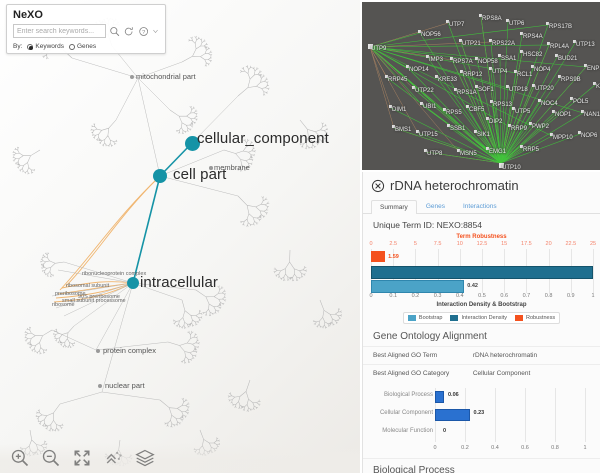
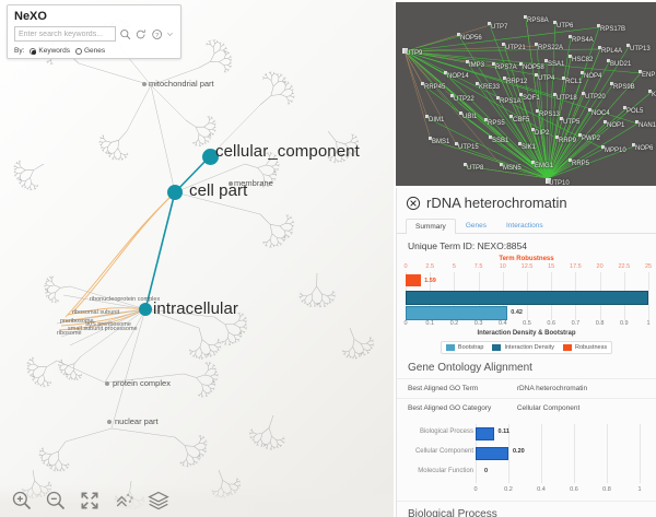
Gene Ontology Alignment/Biological Process: 0.06 -> 0.11
Gene Ontology Alignment/Cellular Component: 0.23 -> 0.20
